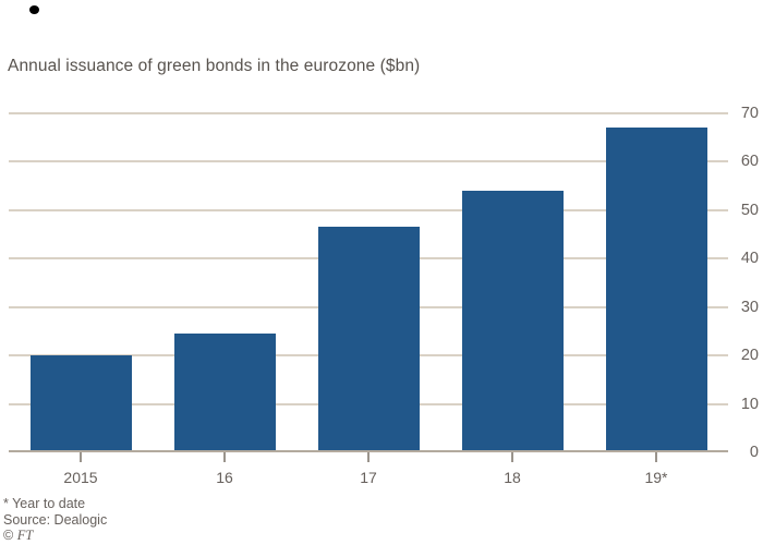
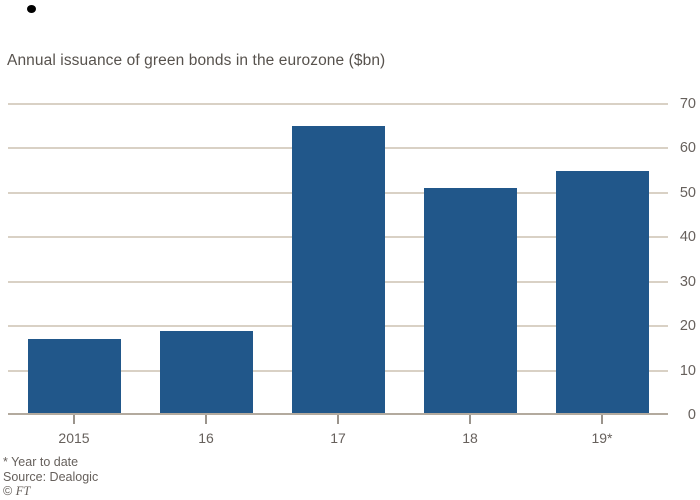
2015: 20 -> 17
16: 24 -> 19
17: 46 -> 65
18: 54 -> 51
19*: 67 -> 55
